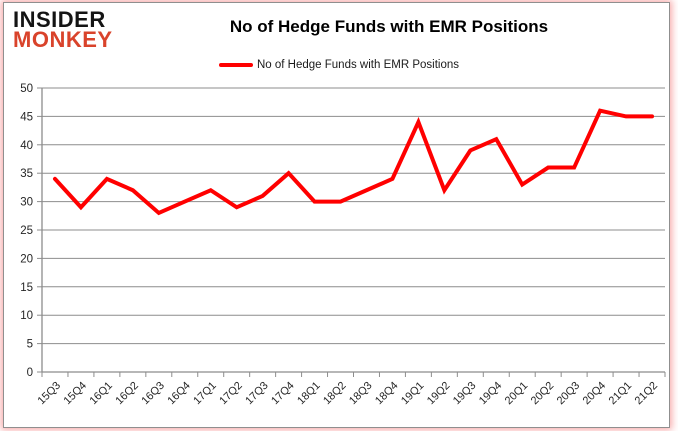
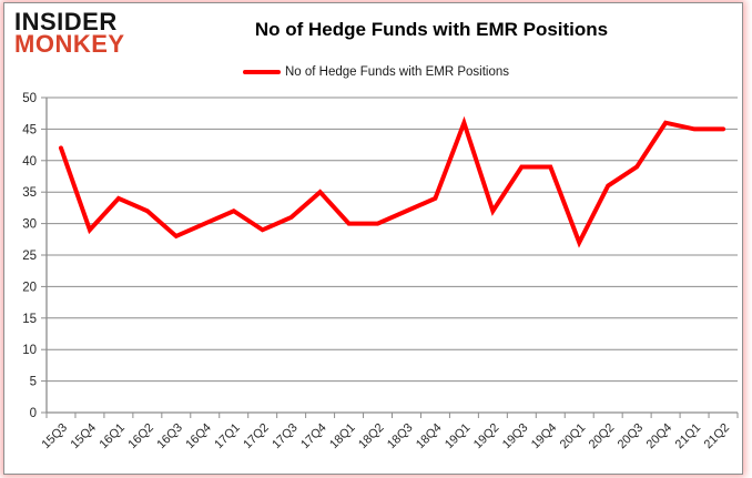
15Q3: 34 -> 42
19Q1: 44 -> 46
19Q4: 41 -> 39
20Q1: 33 -> 27
20Q3: 36 -> 39
